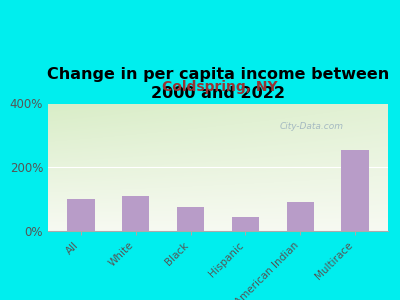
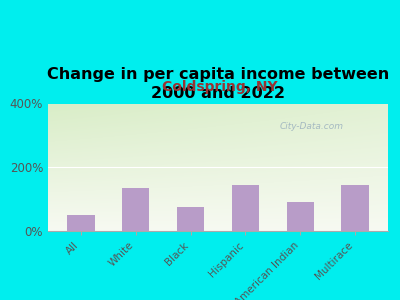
All: 100% -> 50%
White: 110% -> 135%
Hispanic: 45% -> 145%
Multirace: 255% -> 145%
